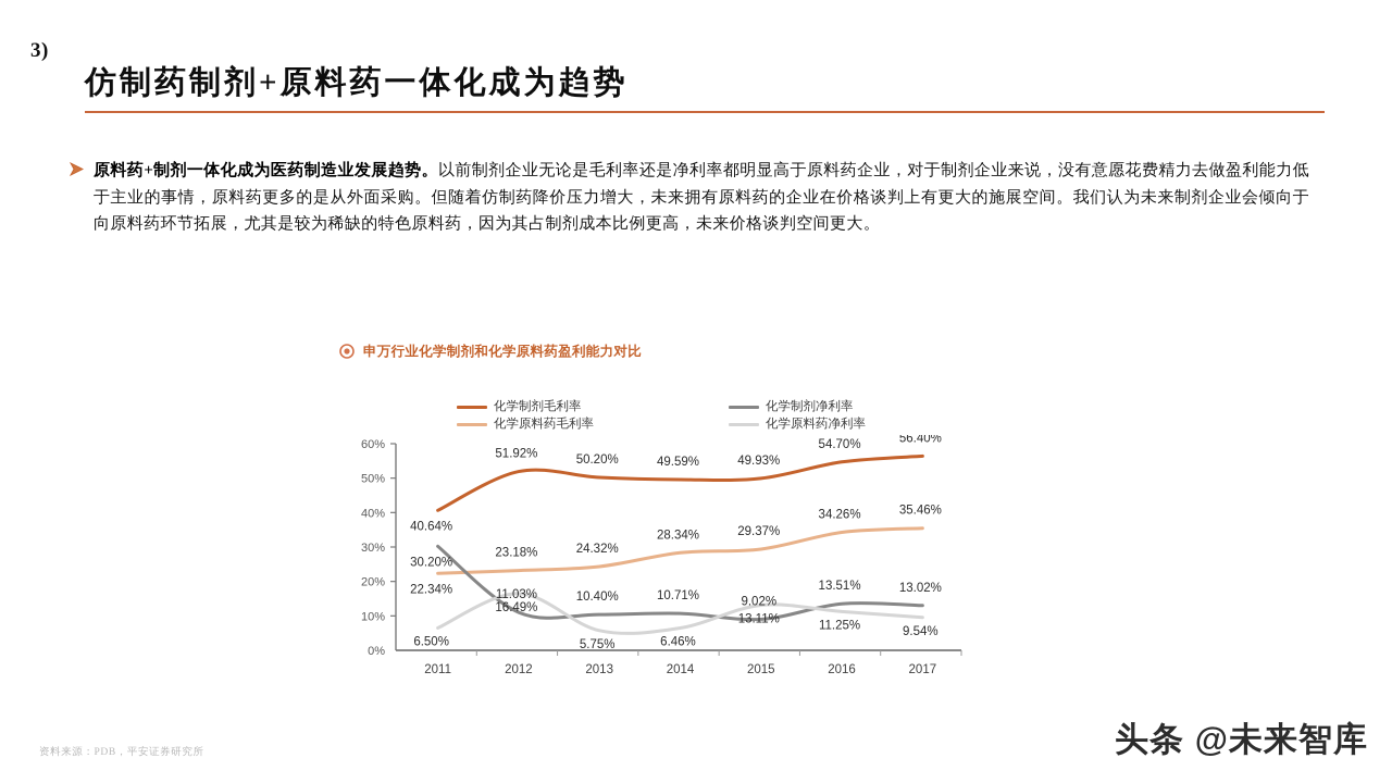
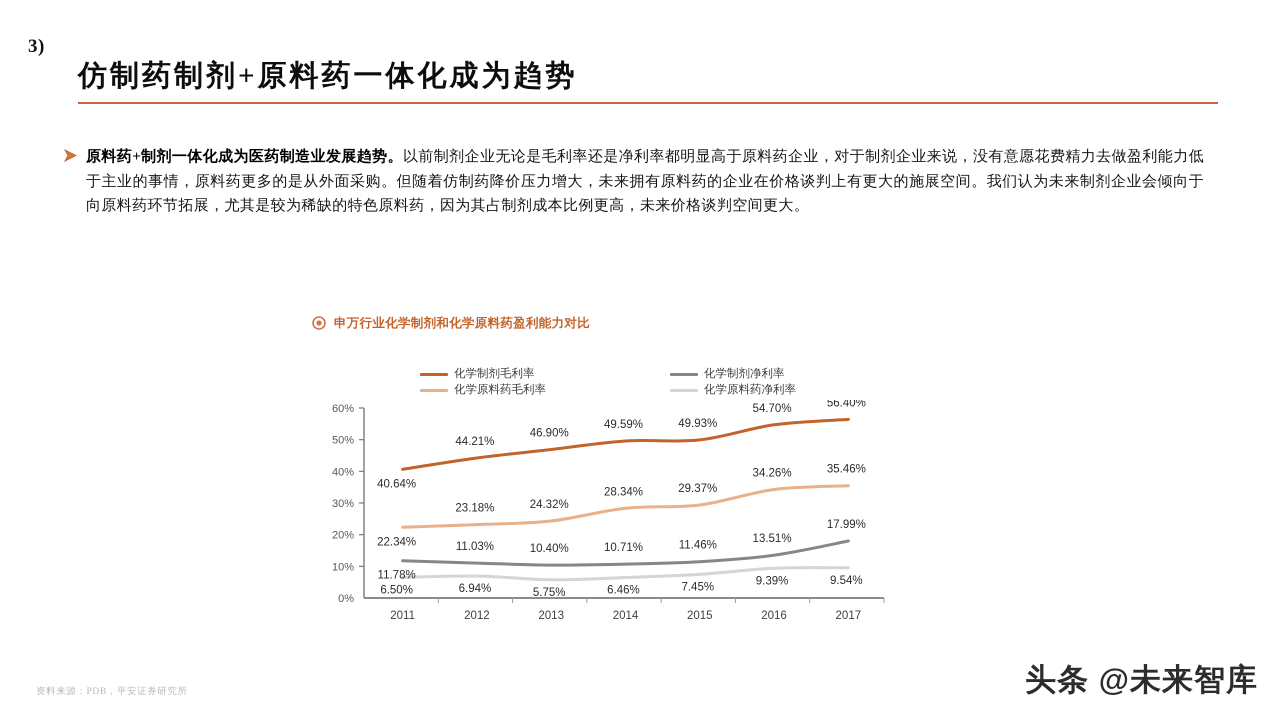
化学制剂净利率/2011: 30.20% -> 11.78%
化学制剂毛利率/2012: 51.92% -> 44.21%
化学原料药净利率/2012: 16.49% -> 6.94%
化学制剂毛利率/2013: 50.20% -> 46.90%
化学制剂净利率/2015: 9.02% -> 11.46%
化学原料药净利率/2015: 13.11% -> 7.45%
化学原料药净利率/2016: 11.25% -> 9.39%
化学制剂净利率/2017: 13.02% -> 17.99%
